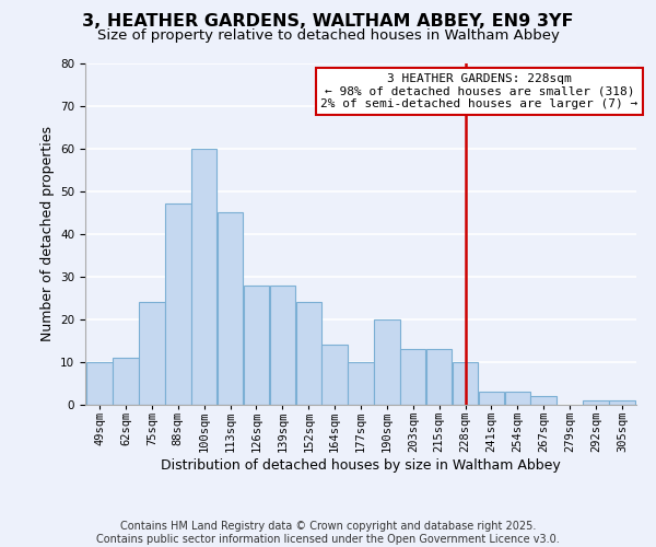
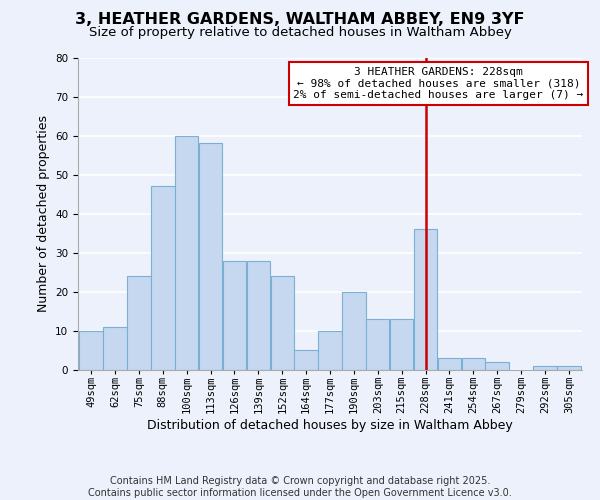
113sqm: 45 -> 58
164sqm: 14 -> 5
228sqm: 10 -> 36
